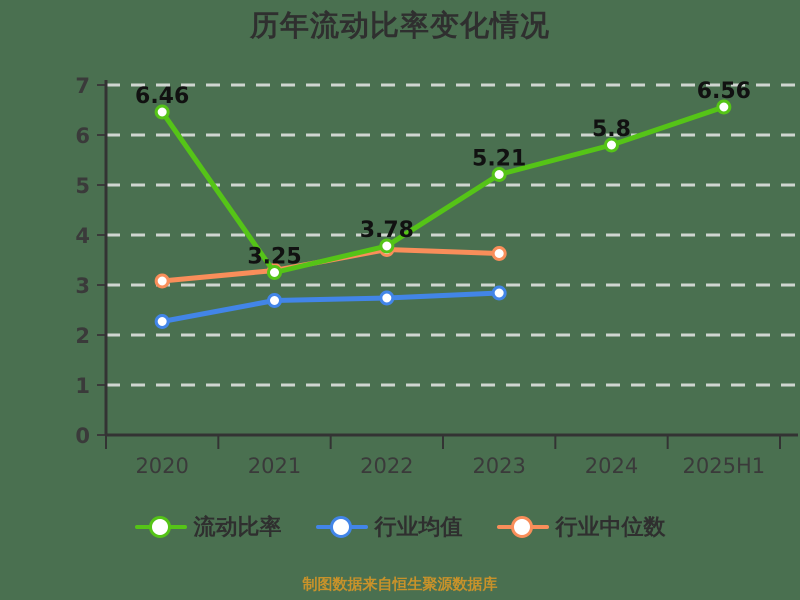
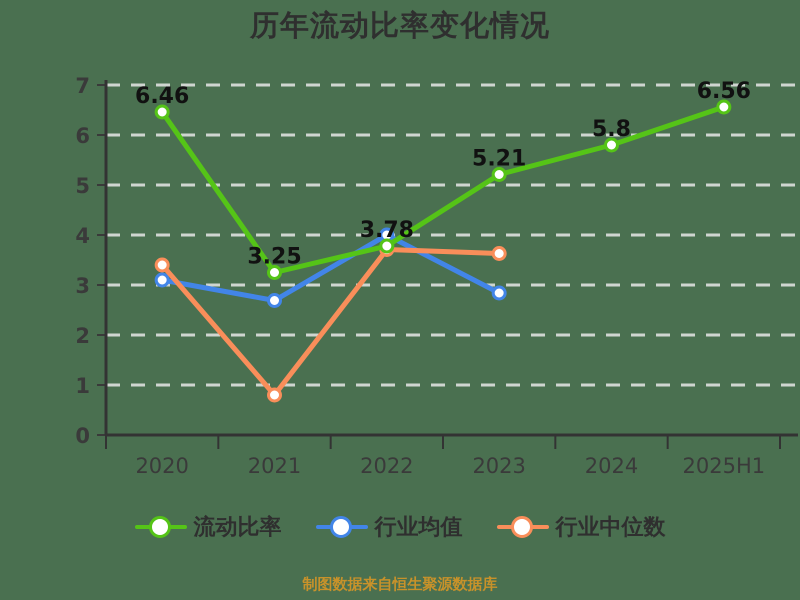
行业均值/2020: 2.3 -> 3.1
行业中位数/2020: 3.1 -> 3.4
行业中位数/2021: 3.3 -> 0.8
行业均值/2022: 2.7 -> 4.0
